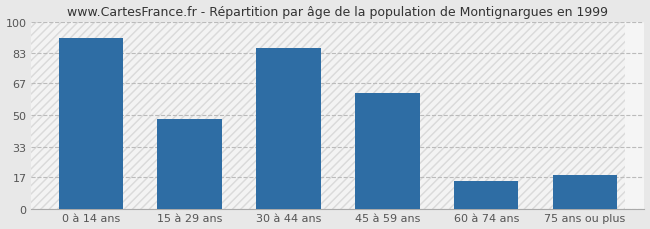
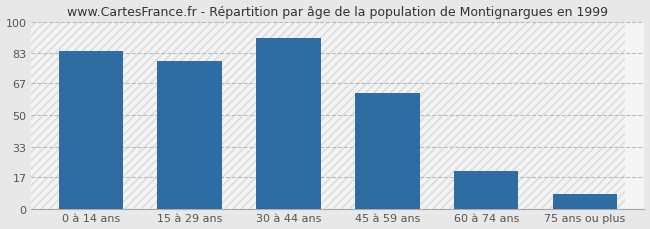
0 à 14 ans: 91 -> 84
15 à 29 ans: 48 -> 79
30 à 44 ans: 86 -> 91
60 à 74 ans: 15 -> 20
75 ans ou plus: 18 -> 8
